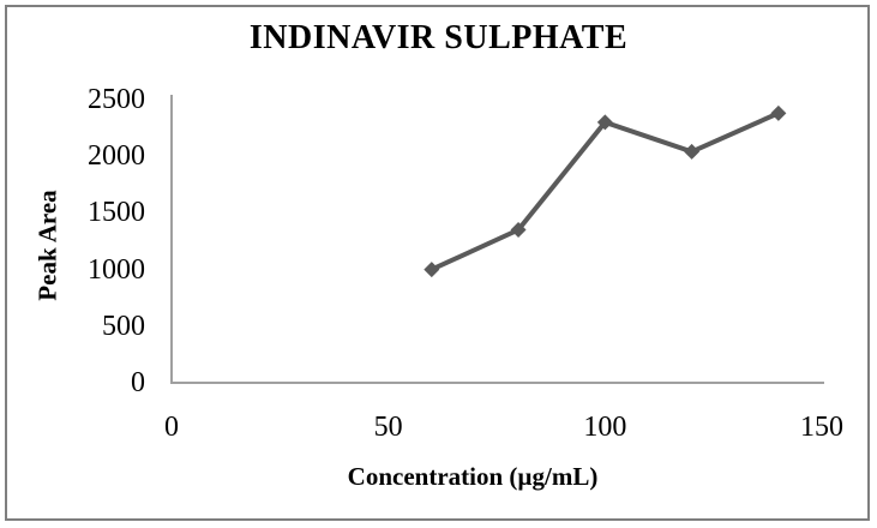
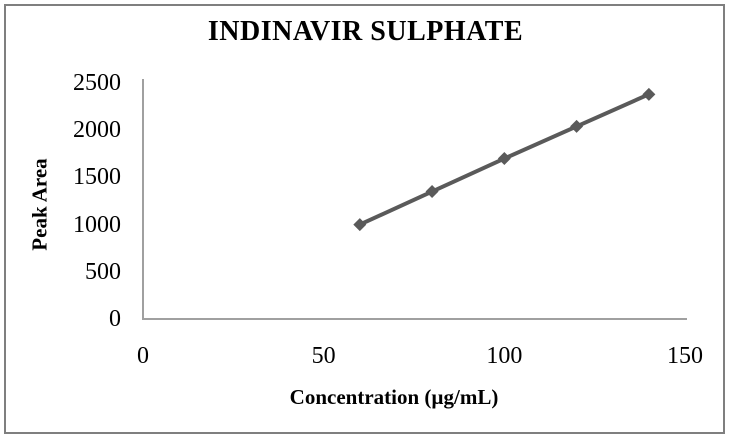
100: 2300 -> 1700
